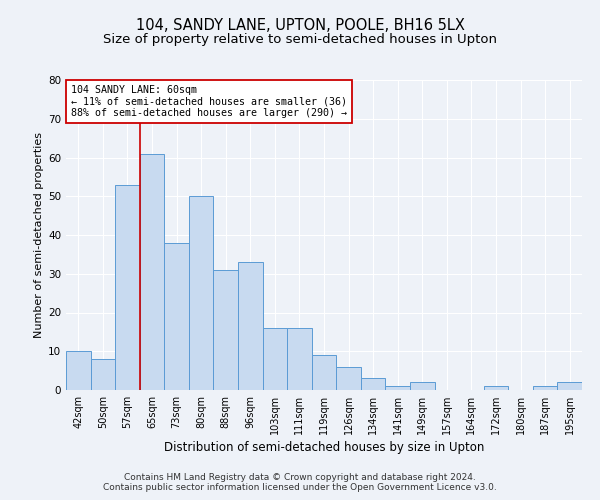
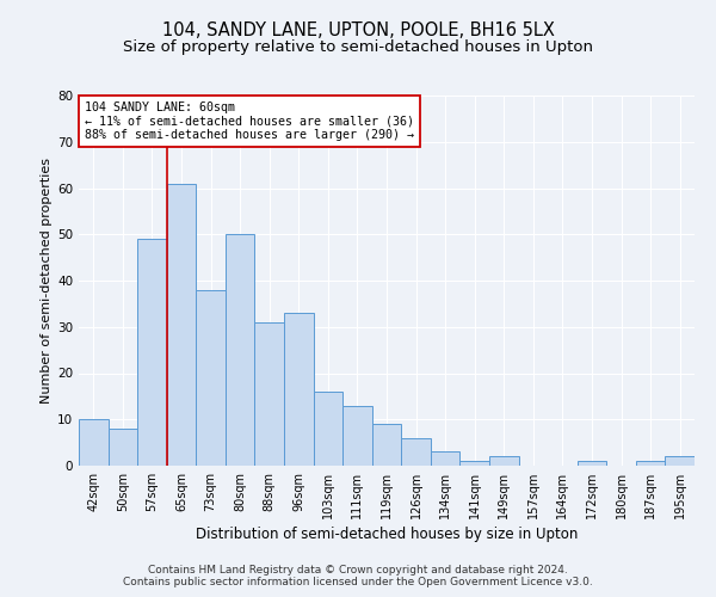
57sqm: 53 -> 49
111sqm: 16 -> 13
